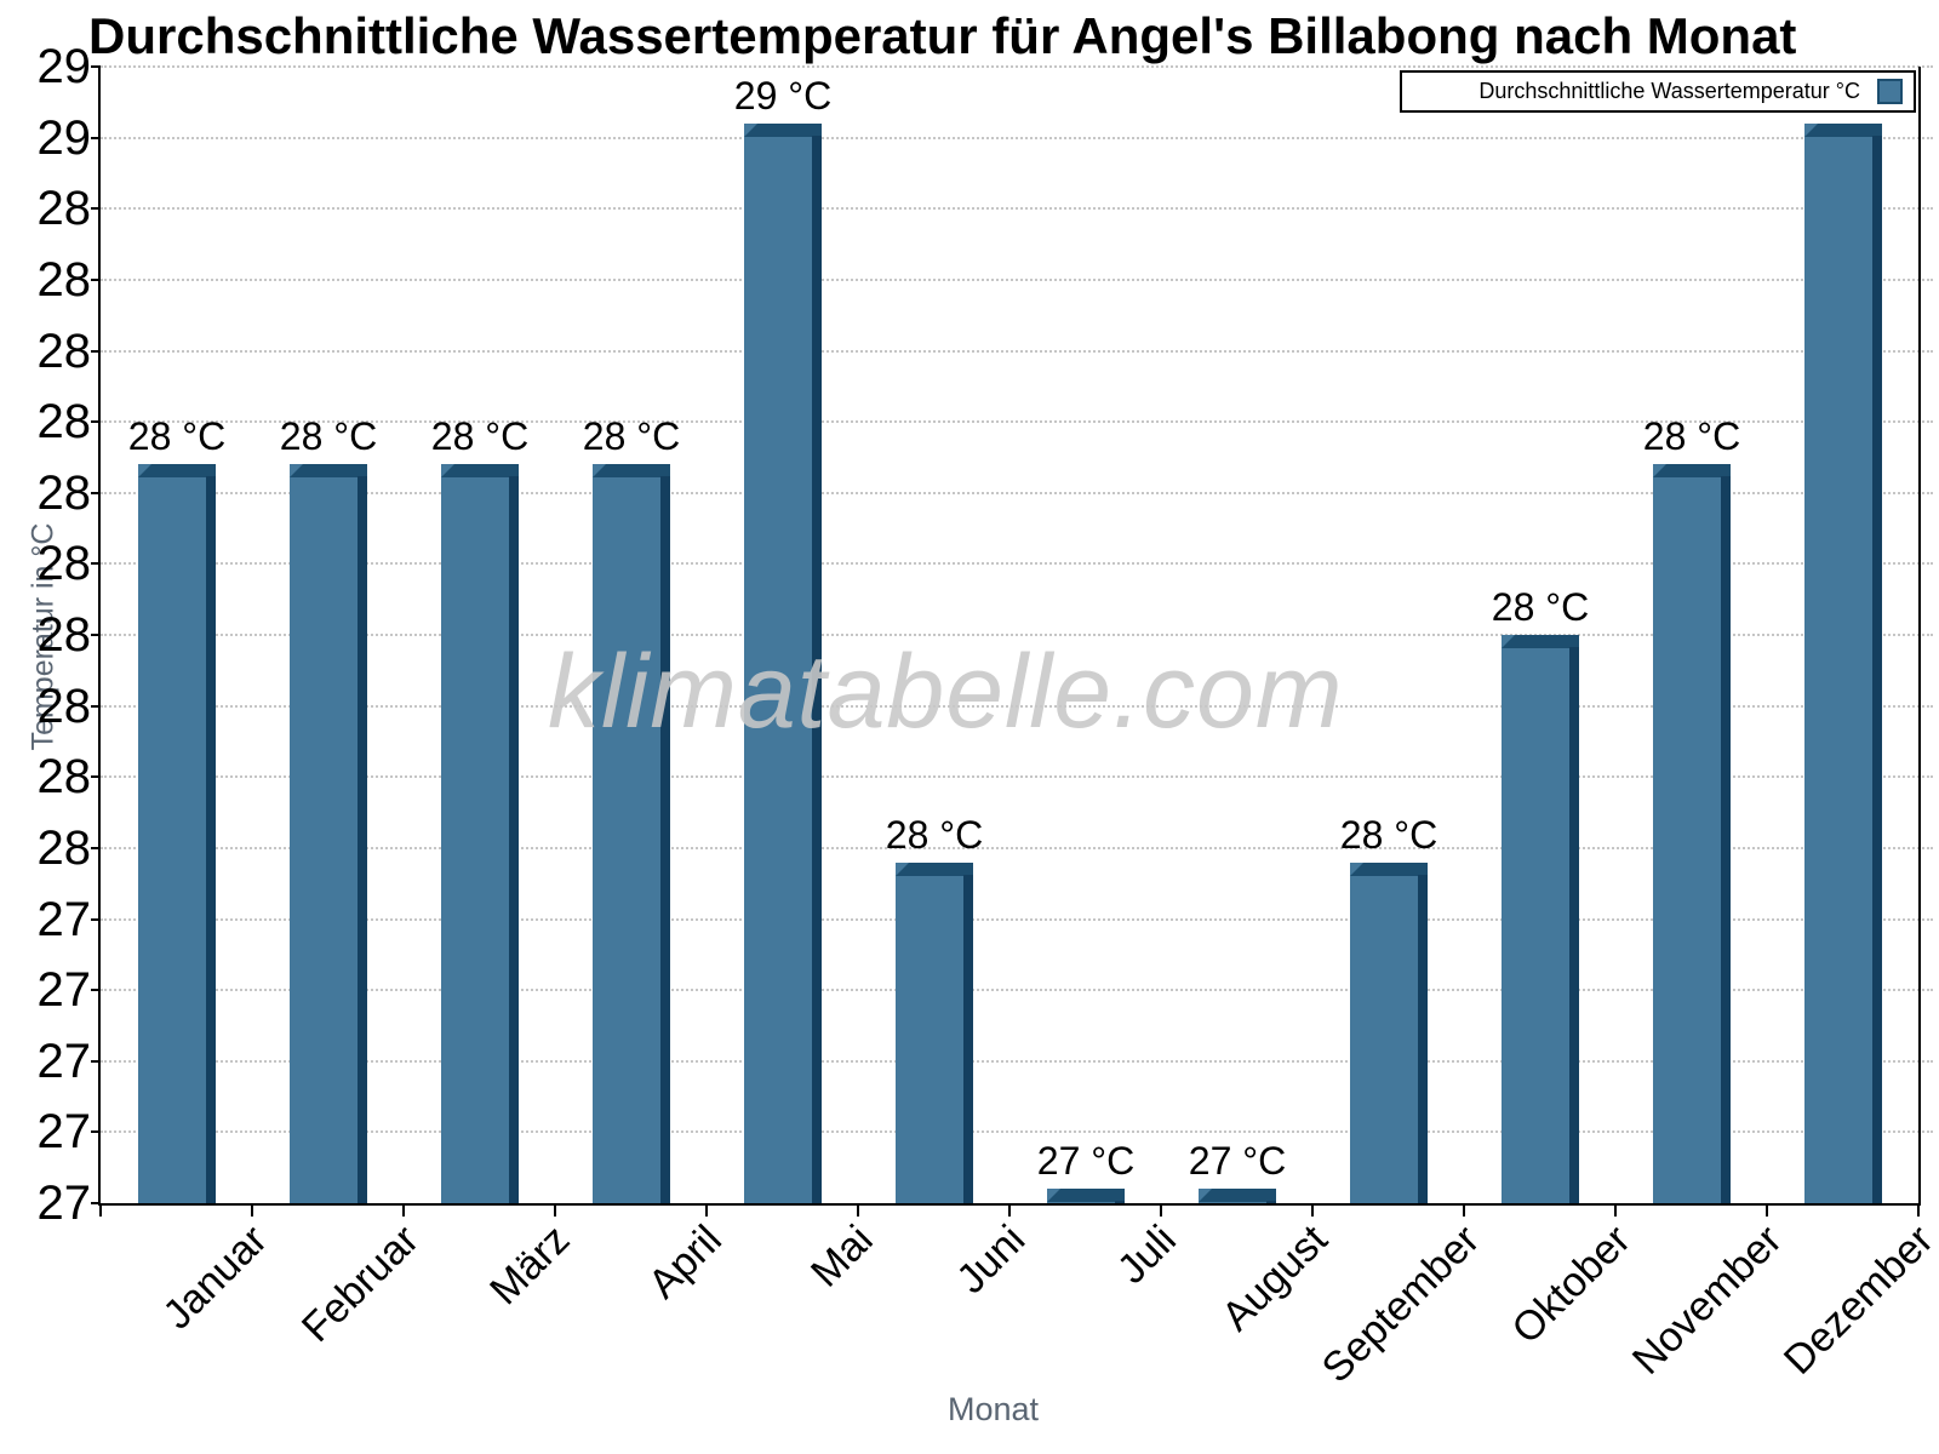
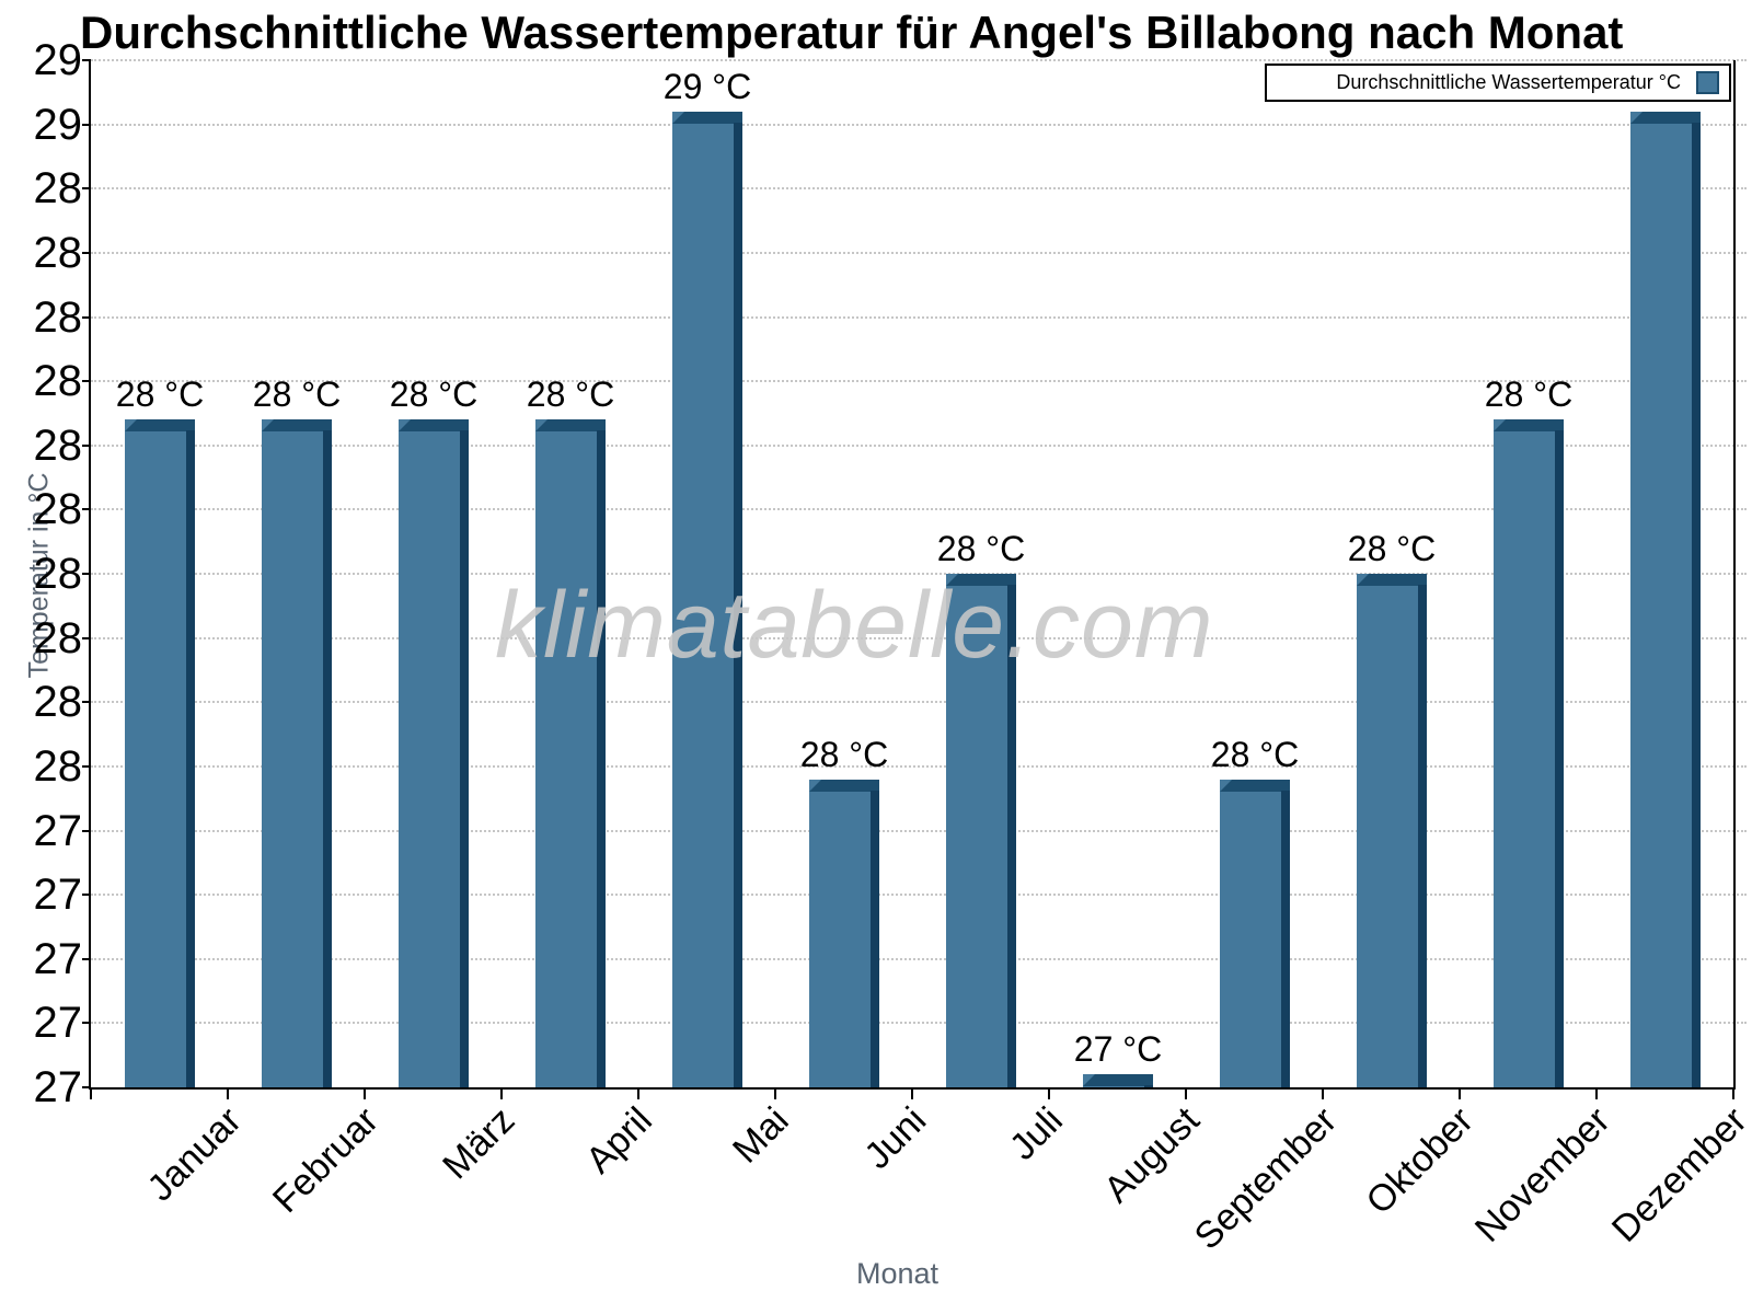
Juli: 27 -> 28
